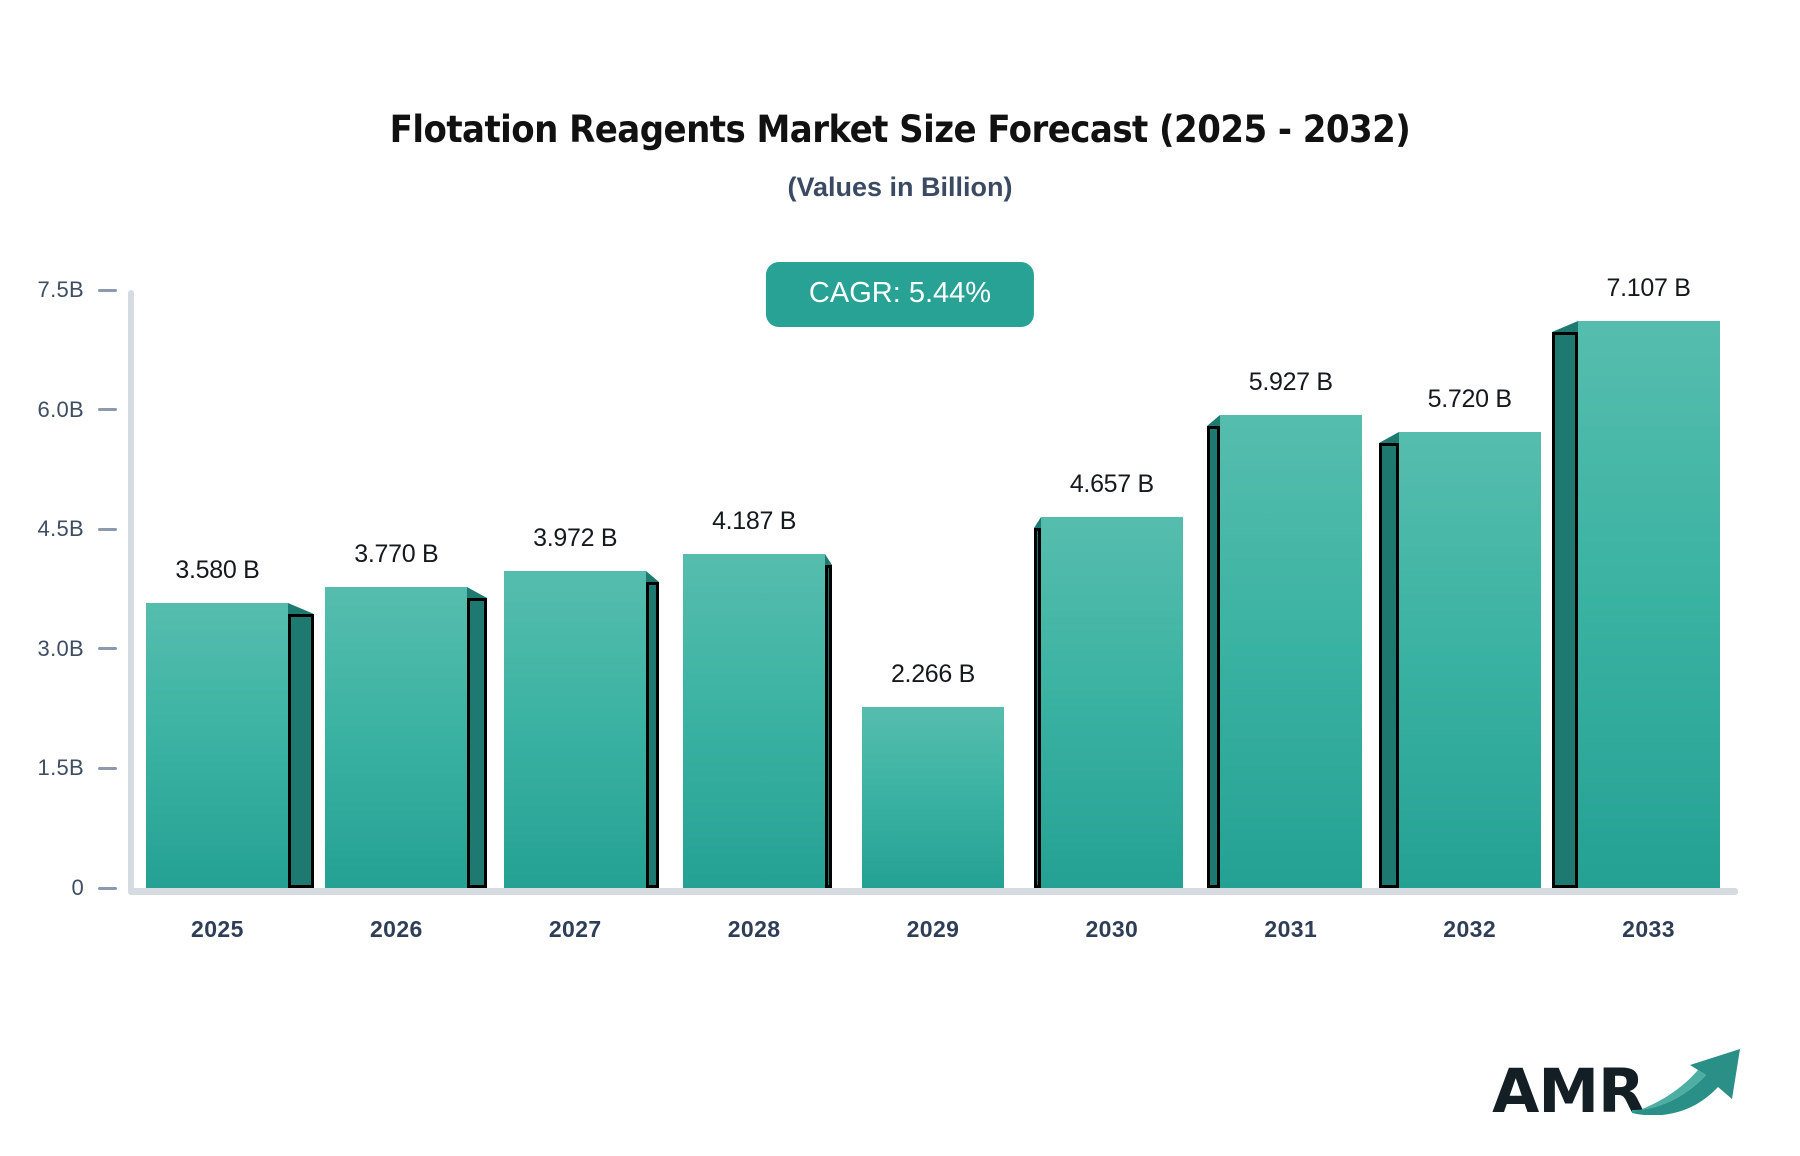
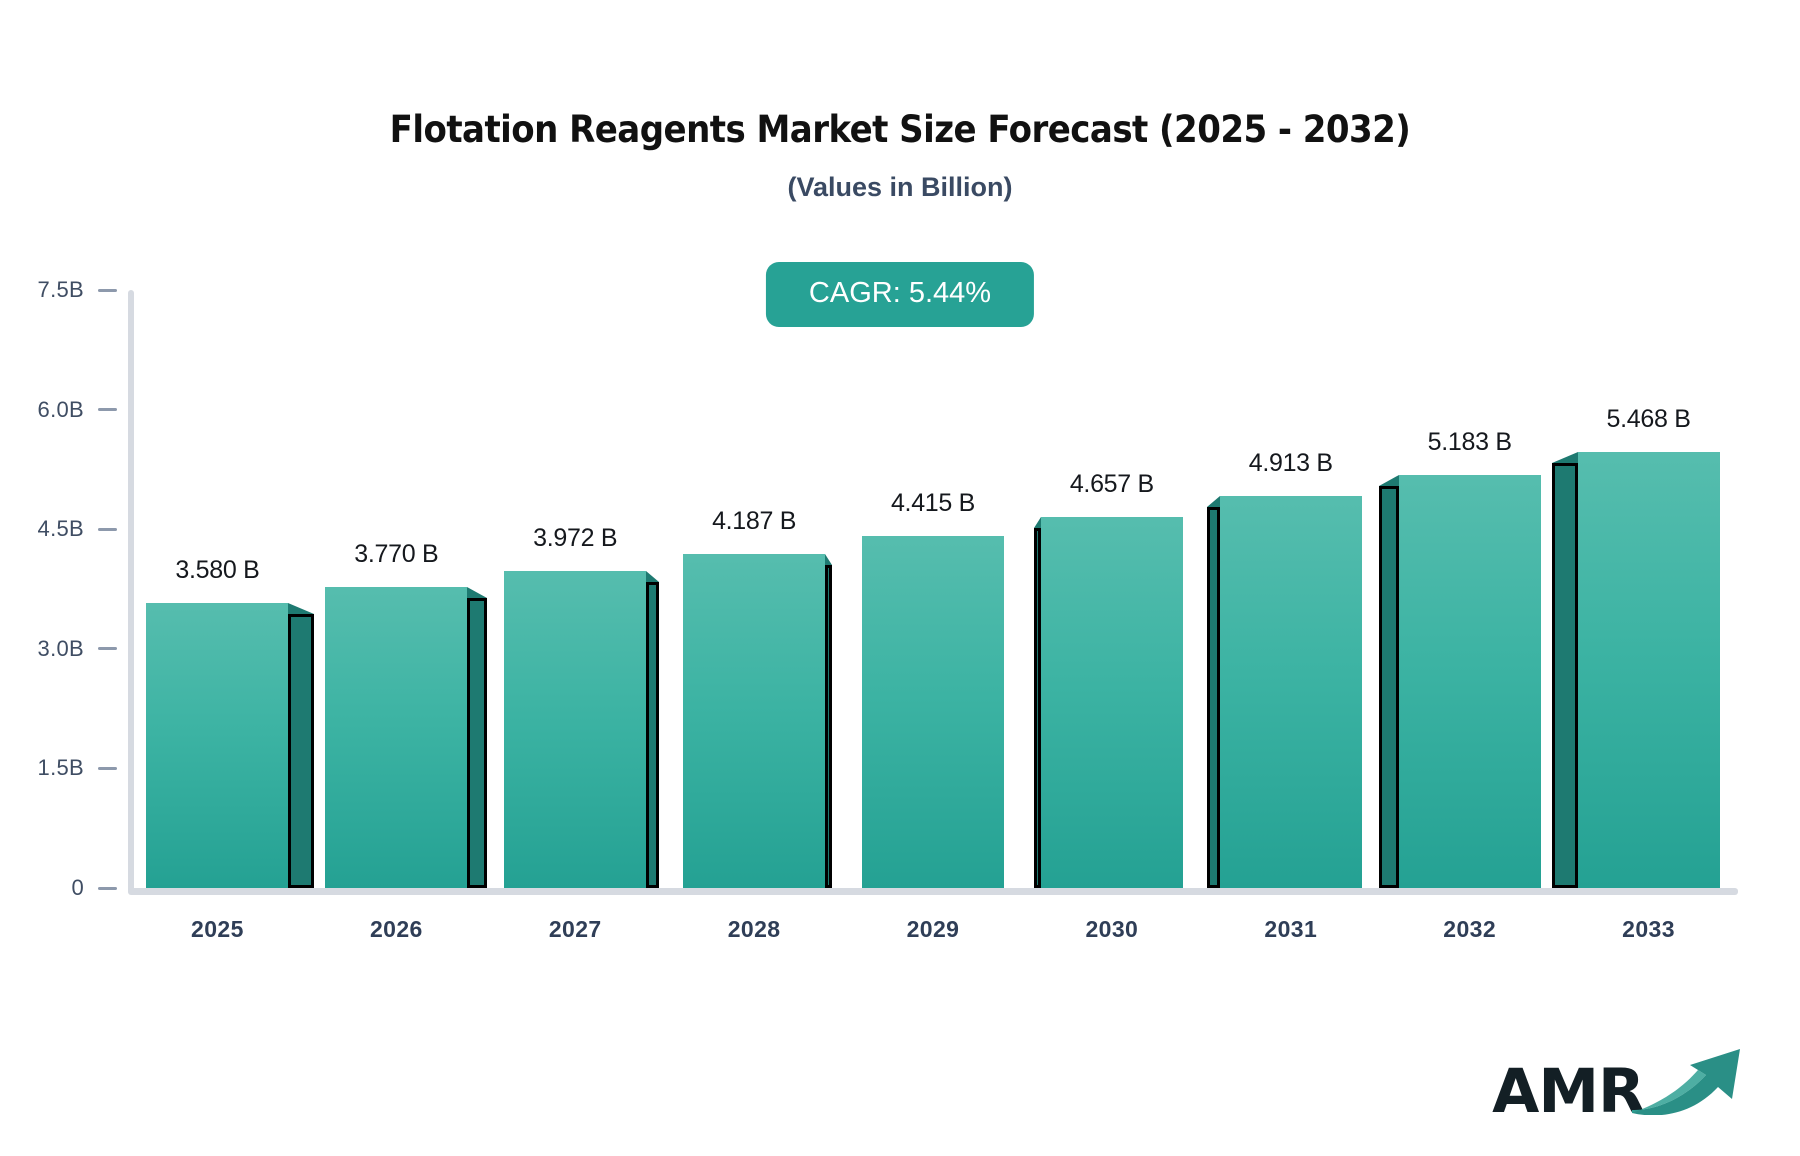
2029: 2.266 -> 4.415
2031: 5.927 -> 4.913
2032: 5.720 -> 5.183
2033: 7.107 -> 5.468
